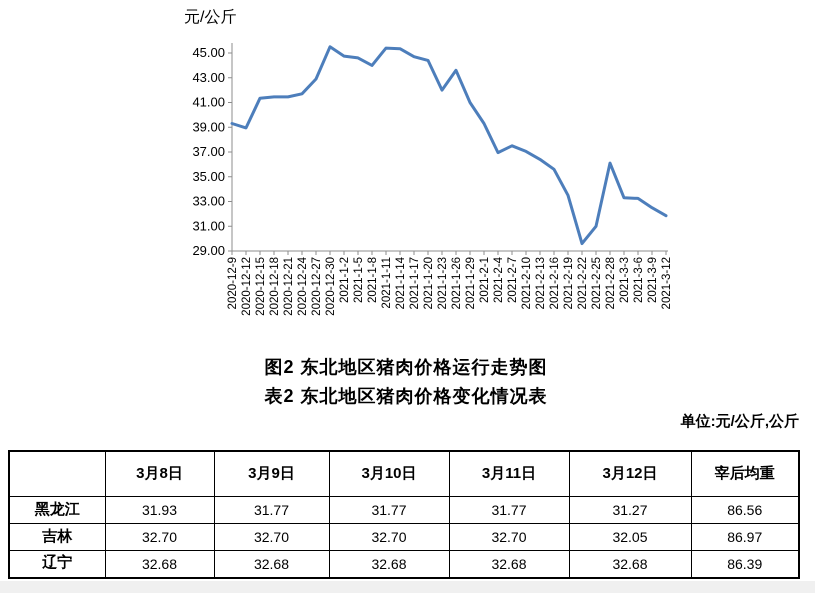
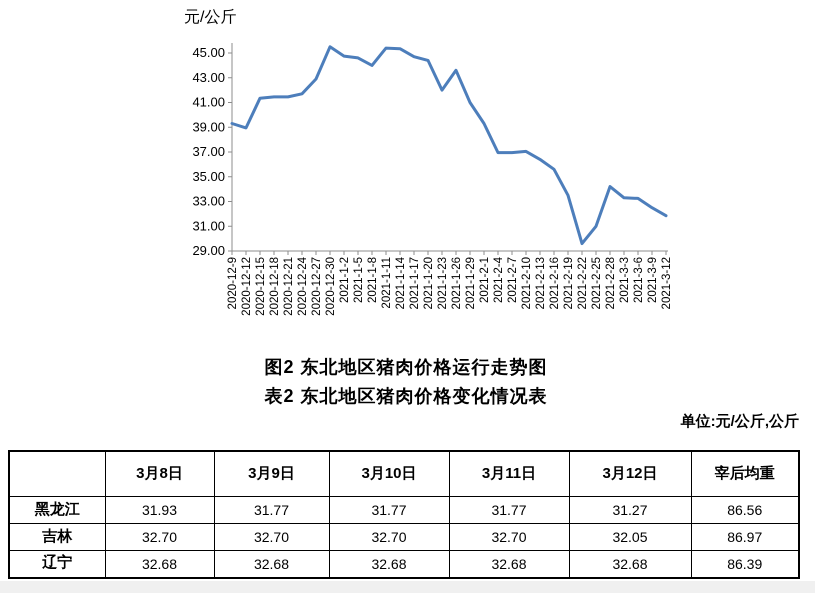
2021-2-7: 37.5 -> 37.0
2021-2-28: 36.1 -> 34.2
